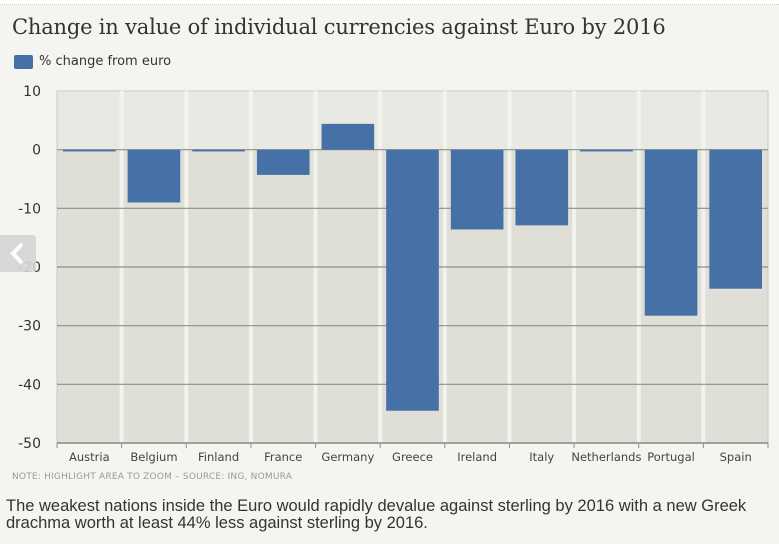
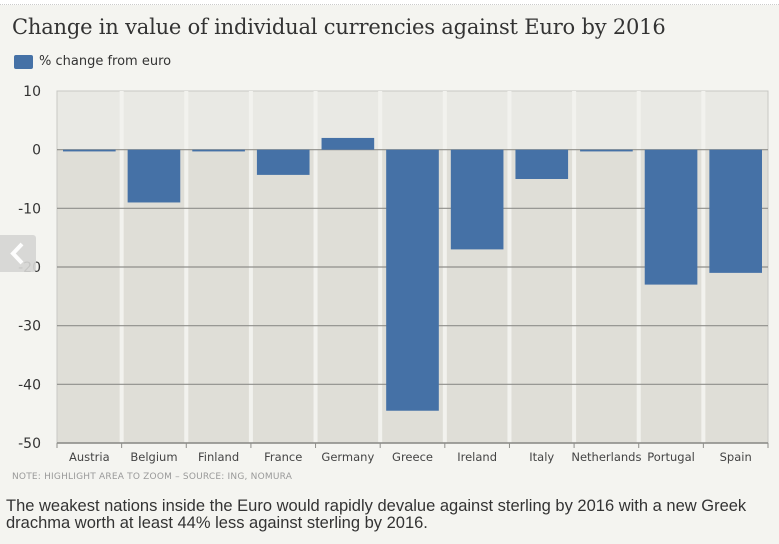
Germany: 4 -> 2
Ireland: -14 -> -17
Italy: -13 -> -5
Portugal: -28 -> -23
Spain: -24 -> -21
